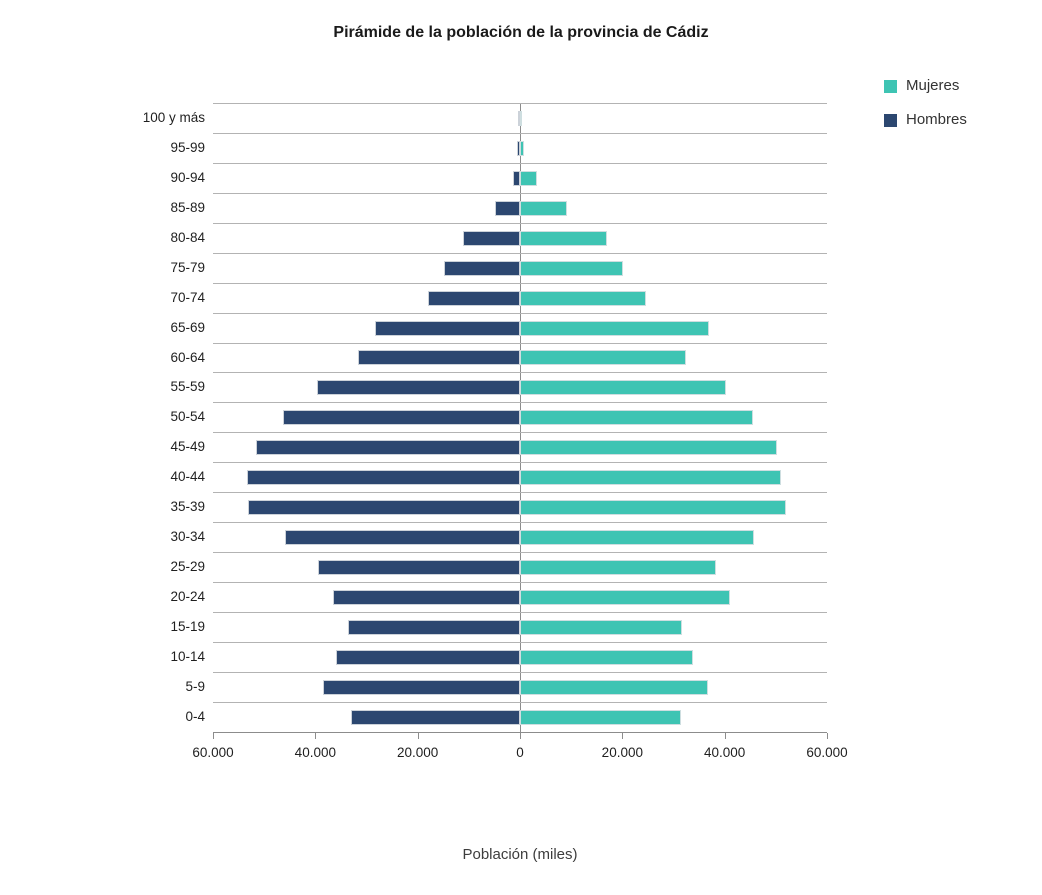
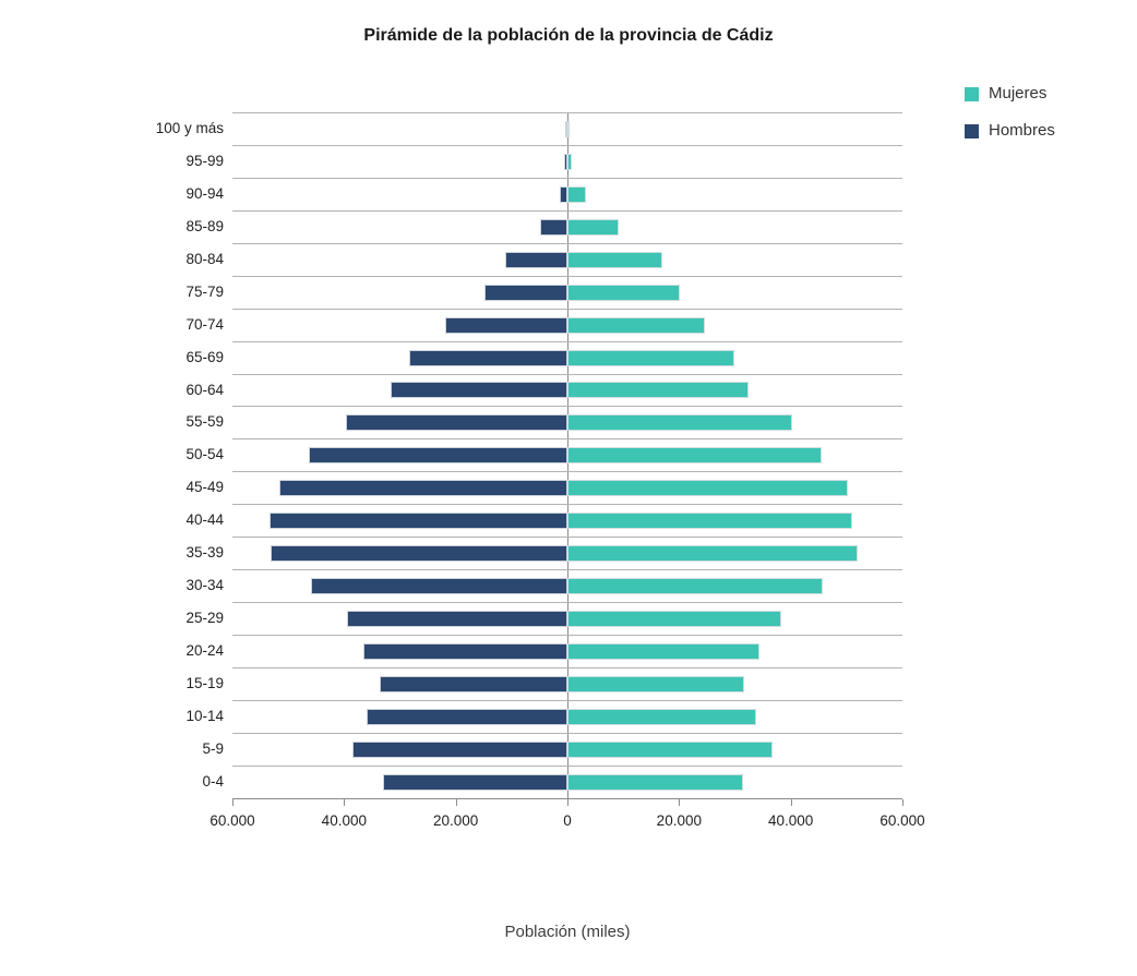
Hombres/70-74: 18000 -> 22000
Mujeres/65-69: 37000 -> 30000
Mujeres/20-24: 41000 -> 34000
